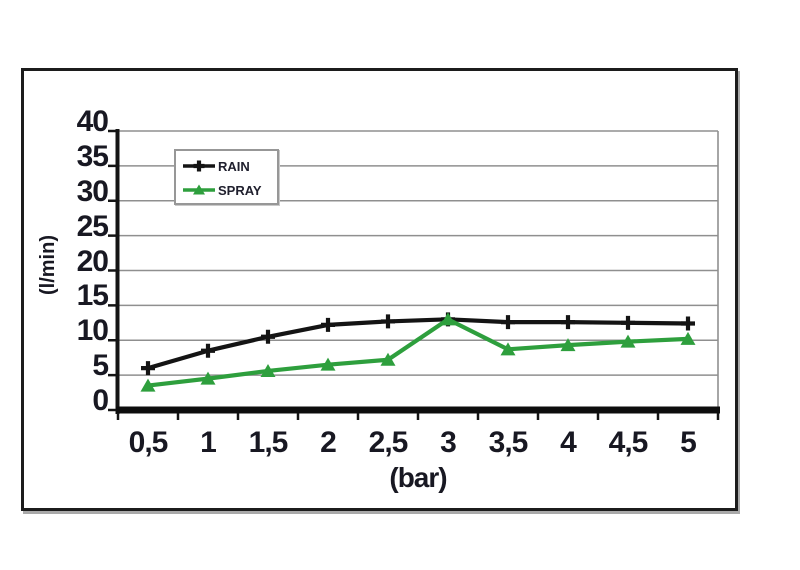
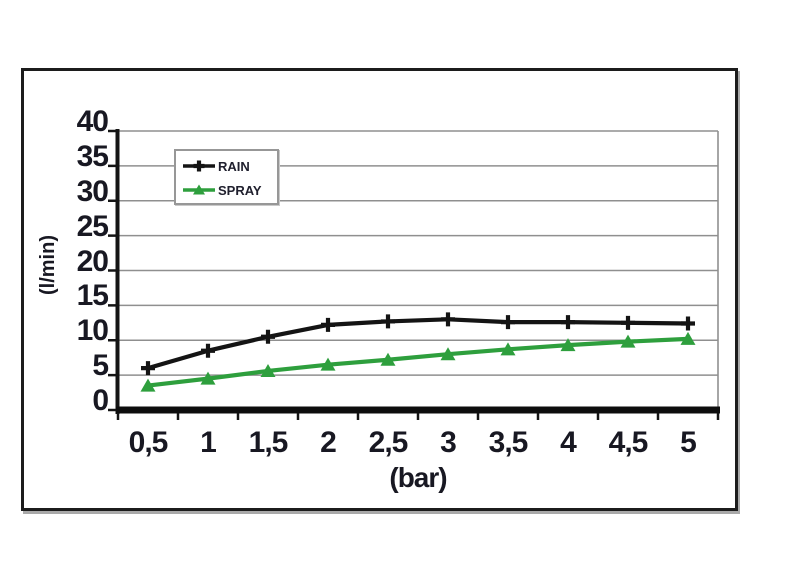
SPRAY/3: 13 -> 8
